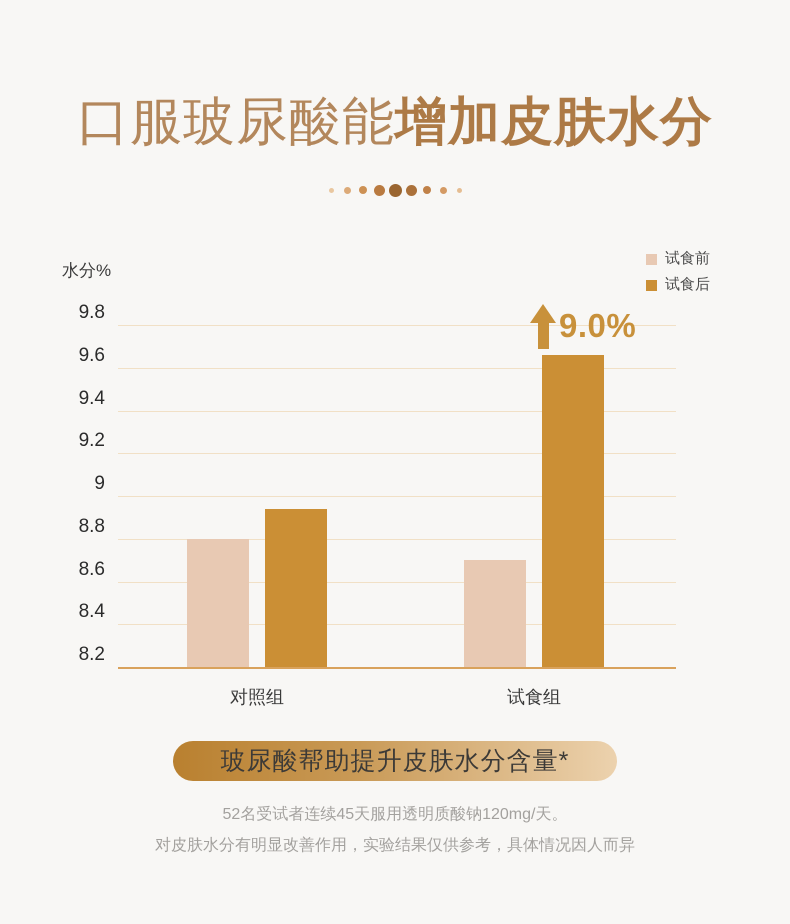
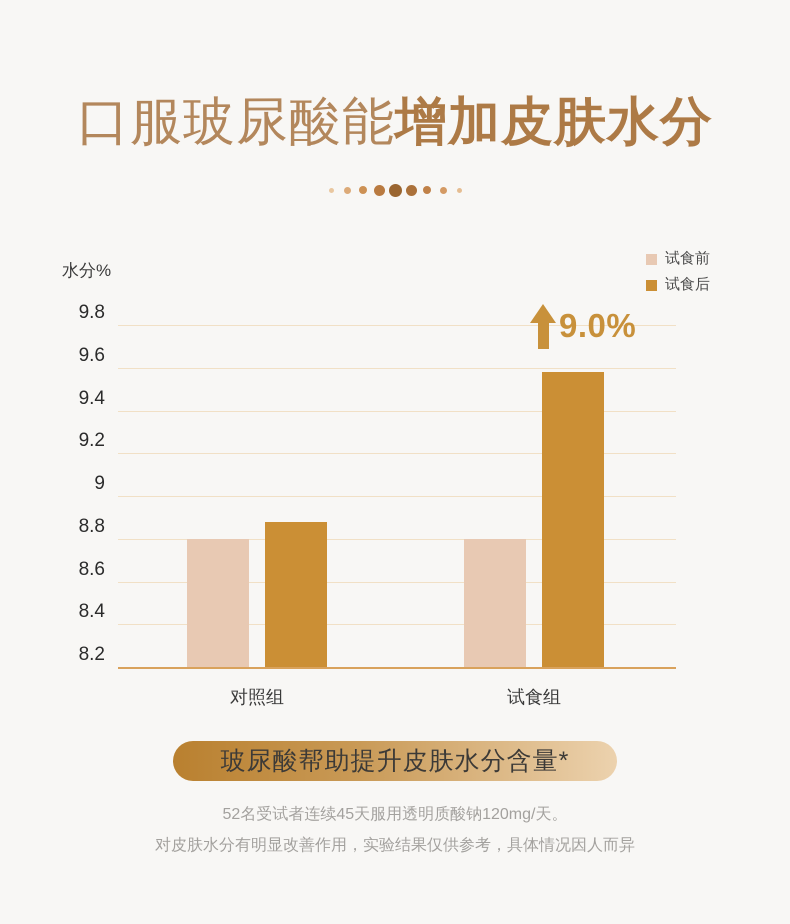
试食后/对照组: 8.94 -> 8.88
试食前/试食组: 8.7 -> 8.8
试食后/试食组: 9.66 -> 9.58
